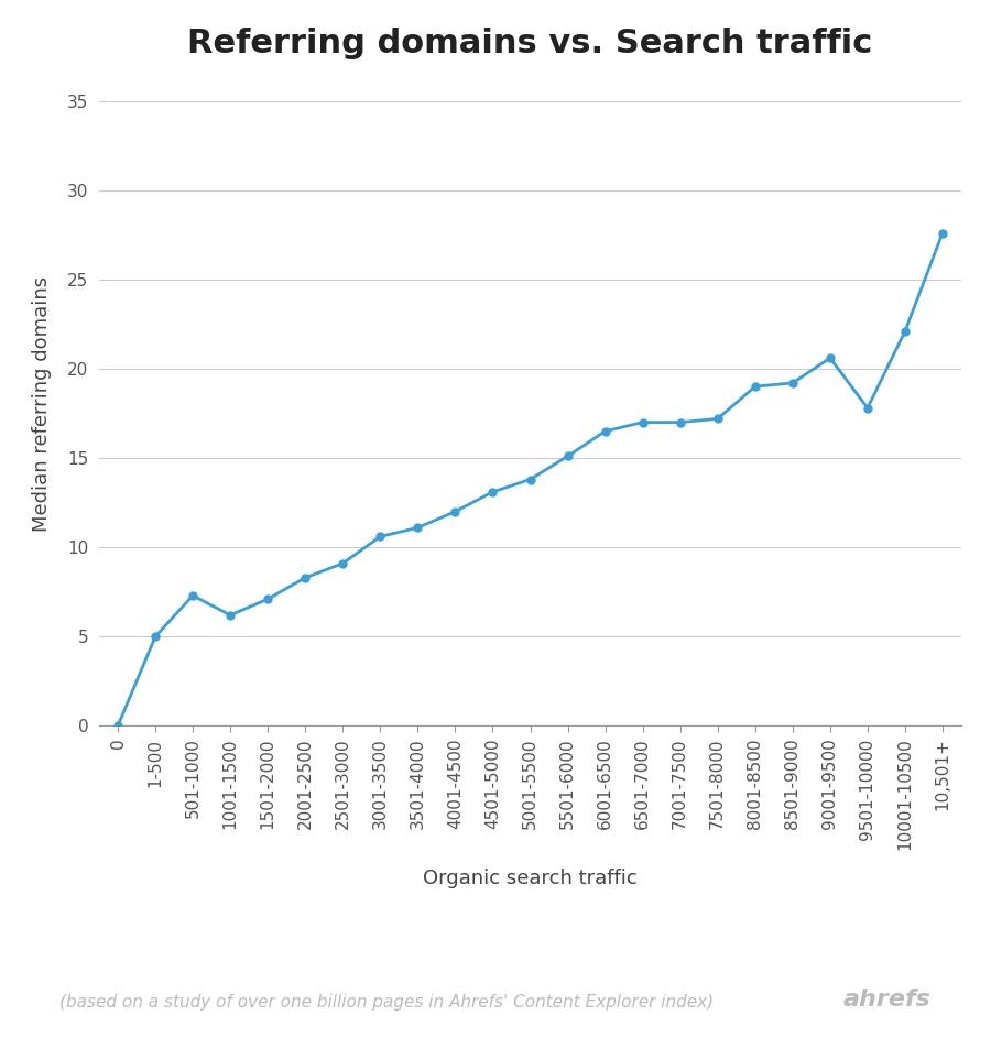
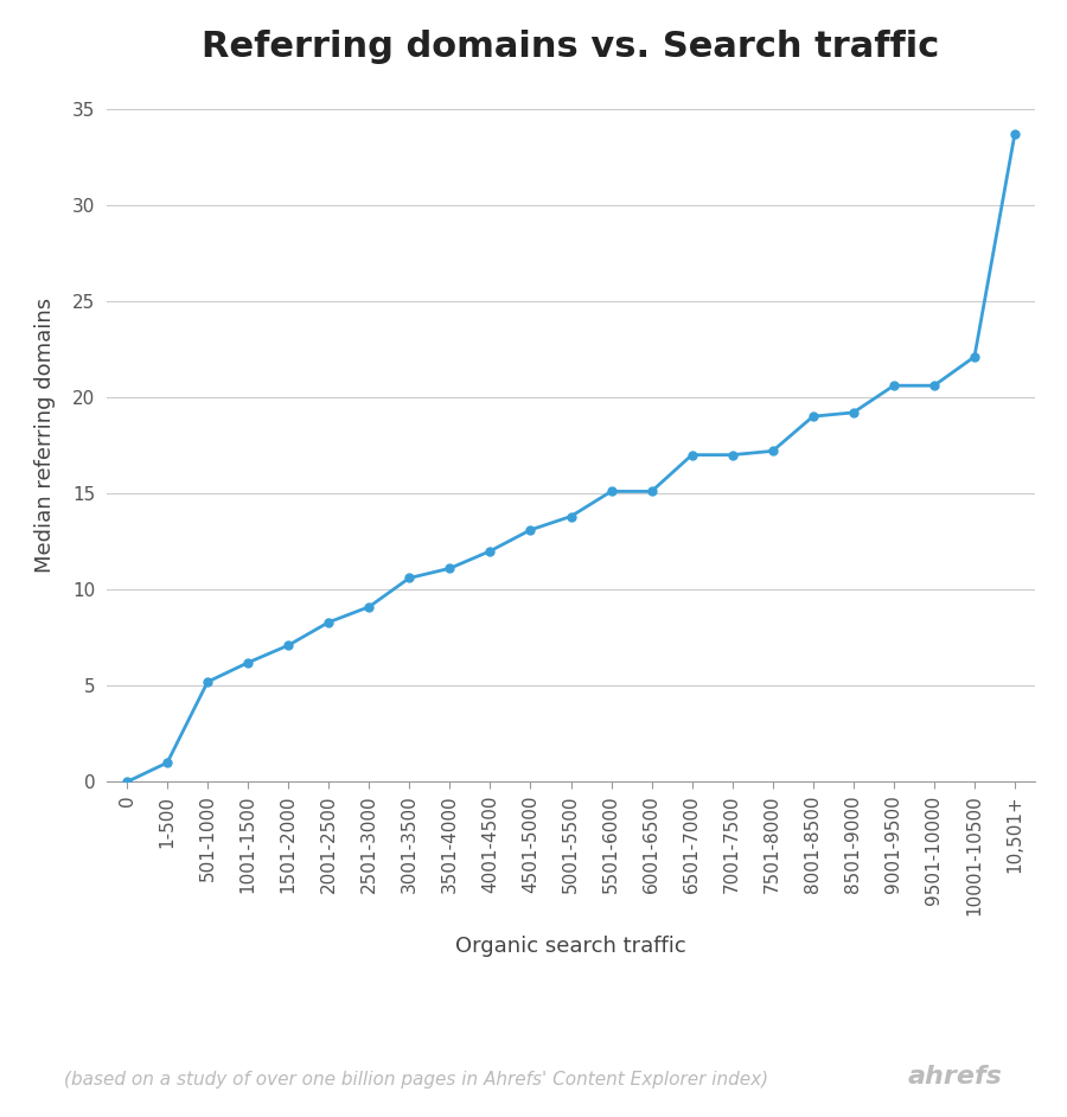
1-500: 5.0 -> 1.0
501-1000: 7.3 -> 5.2
6001-6500: 16.5 -> 15.1
9501-10000: 17.8 -> 20.6
10,501+: 27.6 -> 33.7
